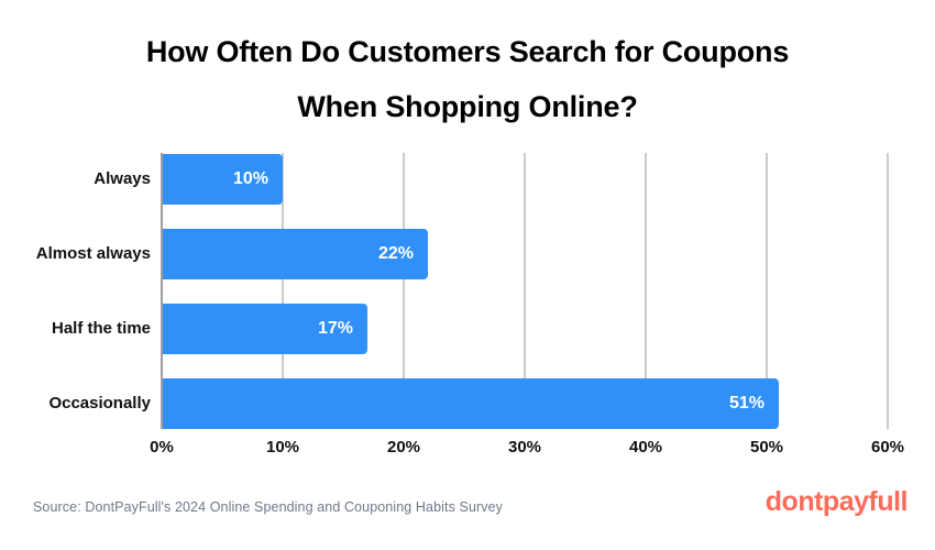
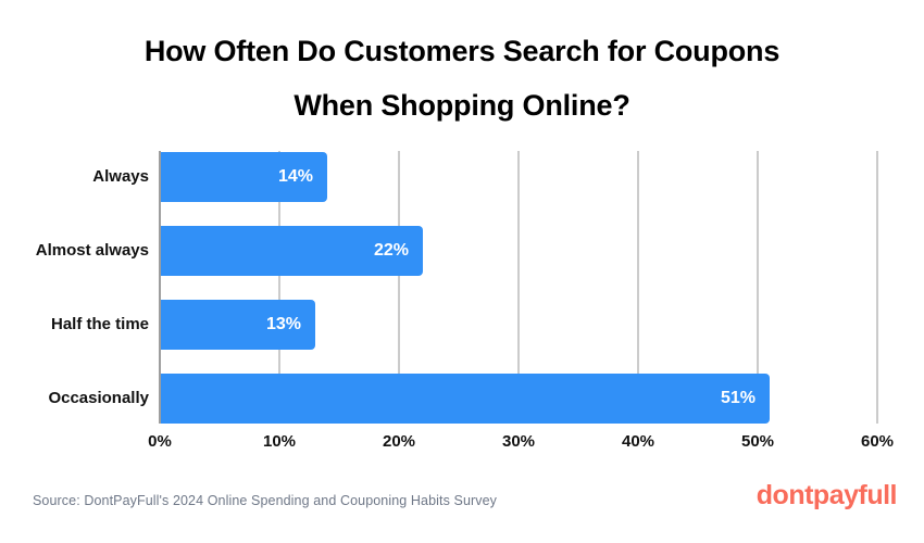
Always: 10% -> 14%
Half the time: 17% -> 13%
